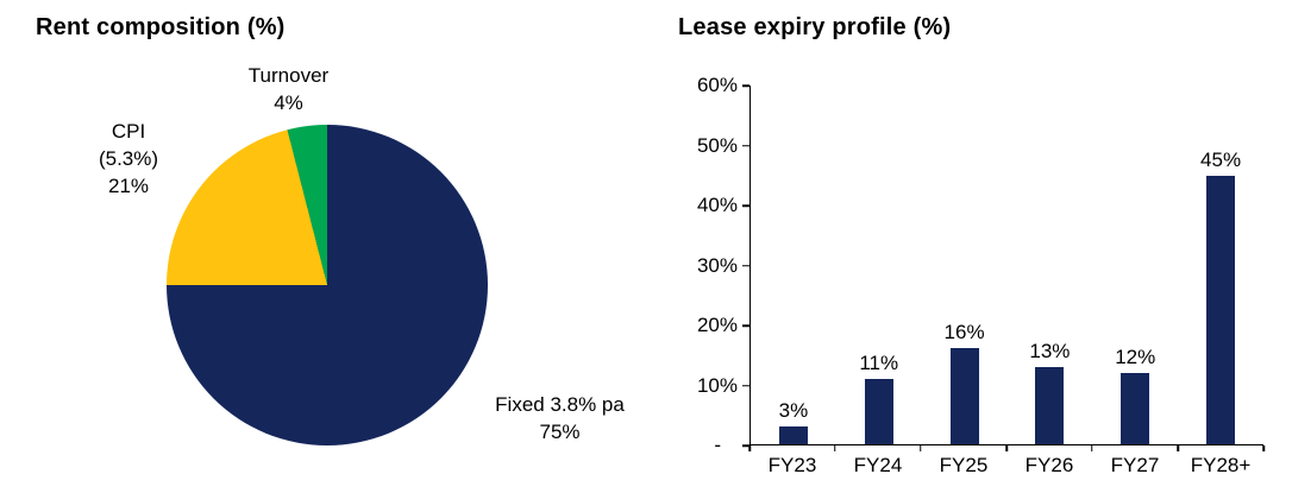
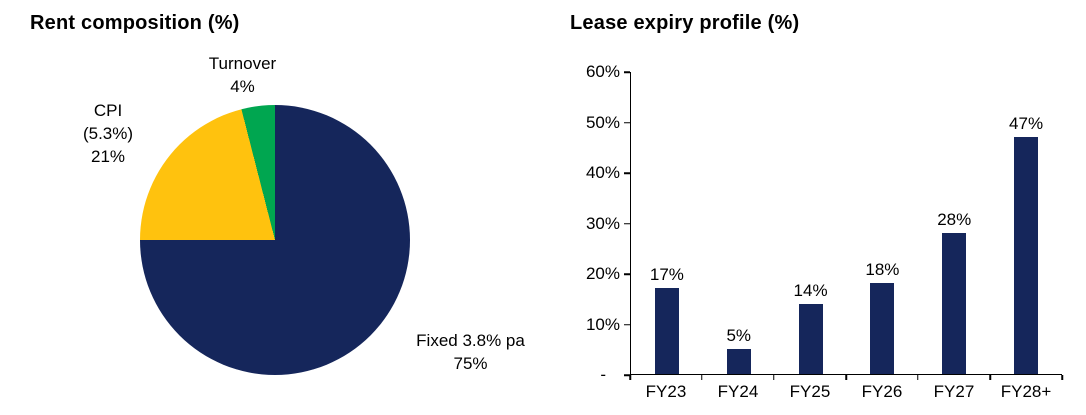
Lease expiry profile (%)/FY23: 3% -> 17%
Lease expiry profile (%)/FY24: 11% -> 5%
Lease expiry profile (%)/FY25: 16% -> 14%
Lease expiry profile (%)/FY26: 13% -> 18%
Lease expiry profile (%)/FY27: 12% -> 28%
Lease expiry profile (%)/FY28+: 45% -> 47%
